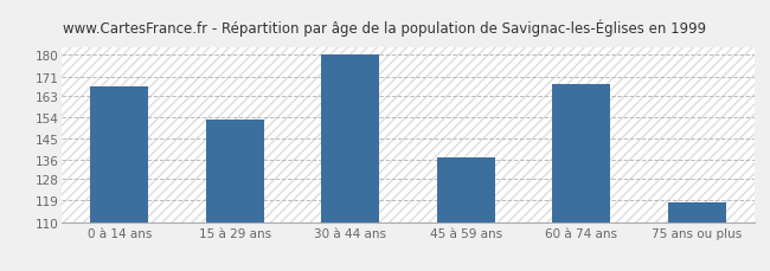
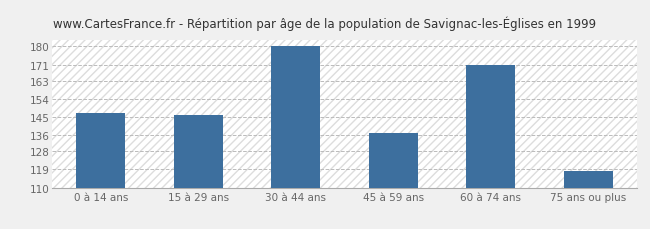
0 à 14 ans: 167 -> 147
15 à 29 ans: 153 -> 146
60 à 74 ans: 168 -> 171
